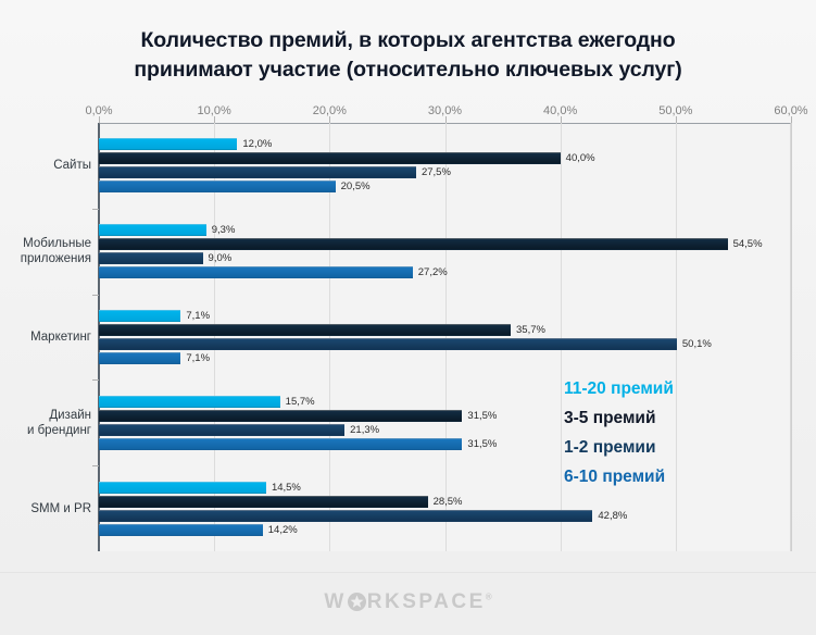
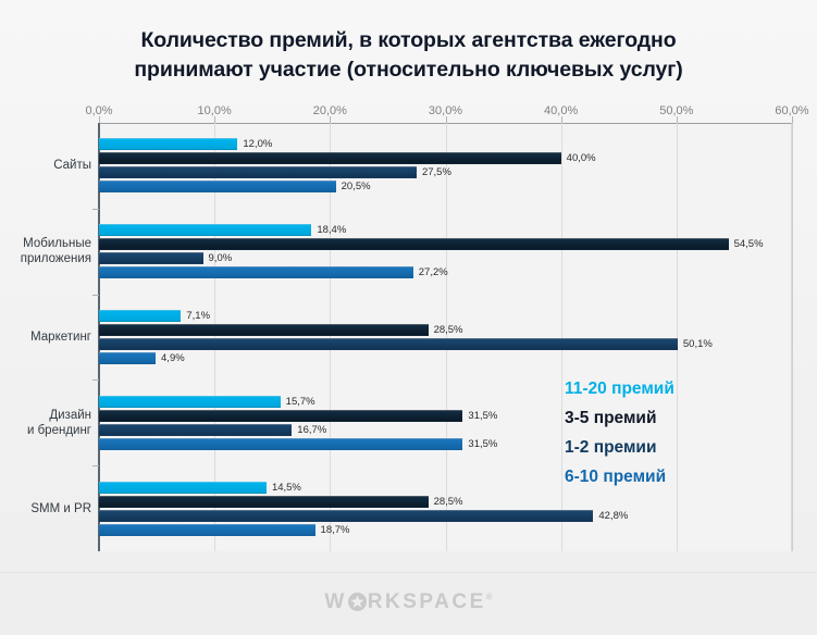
11-20 премий/Мобильные приложения: 9,3% -> 18,4%
3-5 премий/Маркетинг: 35,7% -> 28,5%
6-10 премий/Маркетинг: 7,1% -> 4,9%
1-2 премии/Дизайн и брендинг: 21,3% -> 16,7%
6-10 премий/SMM и PR: 14,2% -> 18,7%
